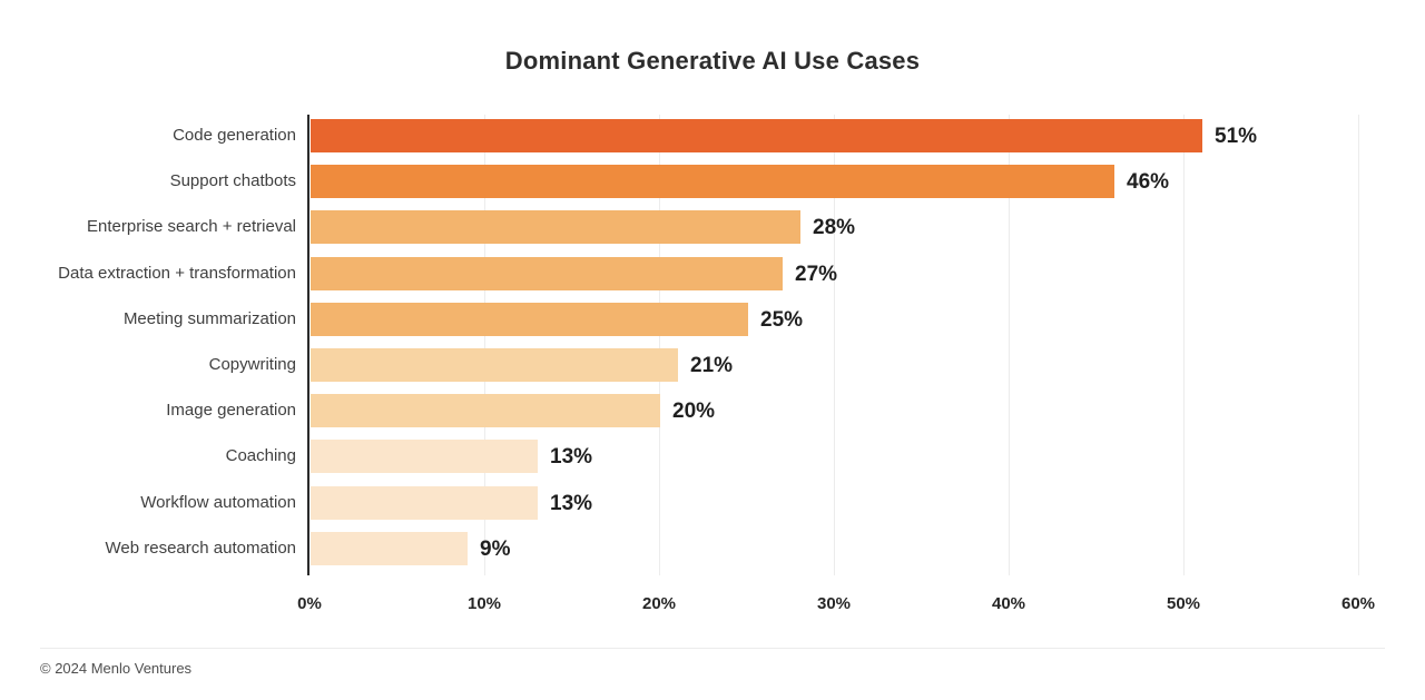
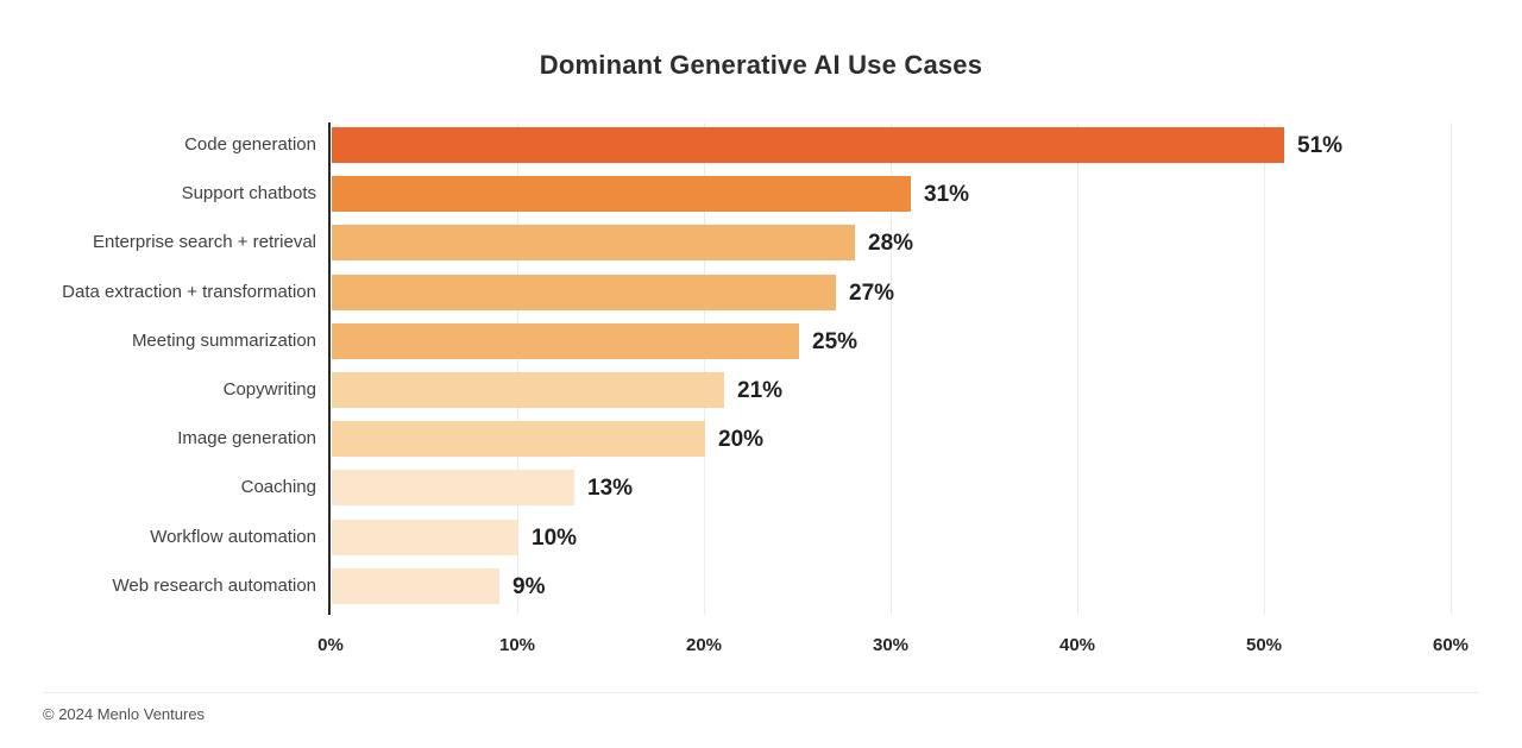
Support chatbots: 46% -> 31%
Workflow automation: 13% -> 10%
